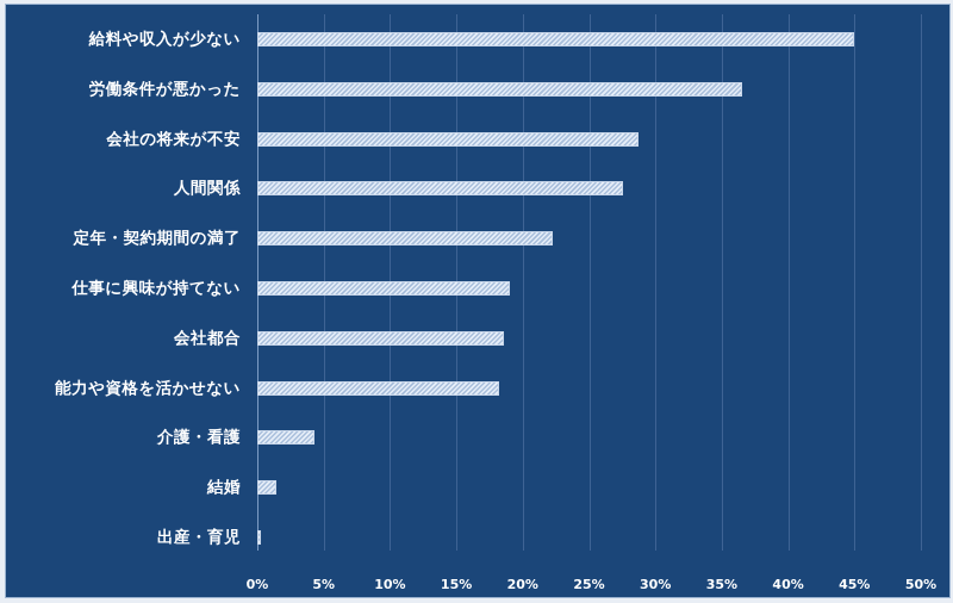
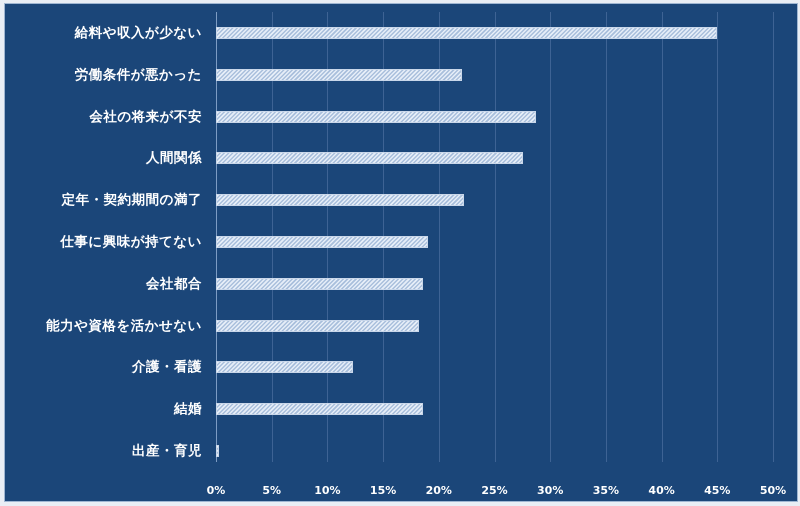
労働条件が悪かった: 36.5% -> 22.1%
介護・看護: 4.3% -> 12.3%
結婚: 1.4% -> 18.6%
